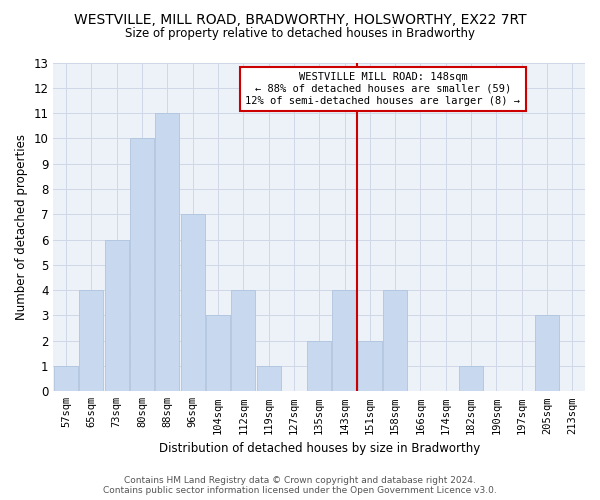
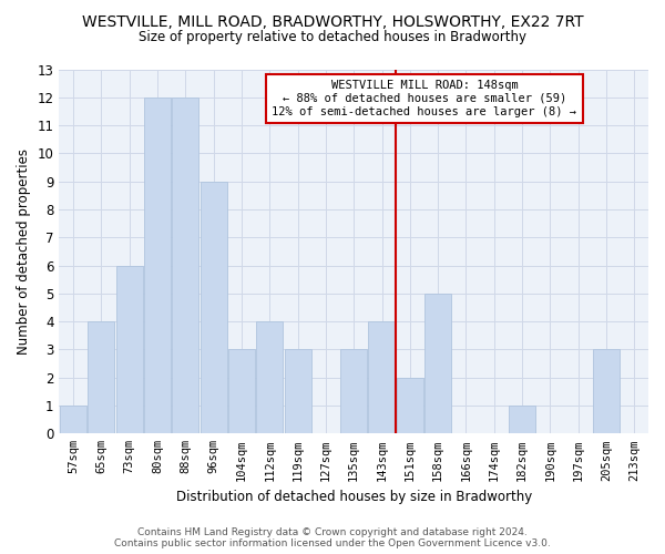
80sqm: 10 -> 12
88sqm: 11 -> 12
96sqm: 7 -> 9
119sqm: 1 -> 3
135sqm: 2 -> 3
158sqm: 4 -> 5
